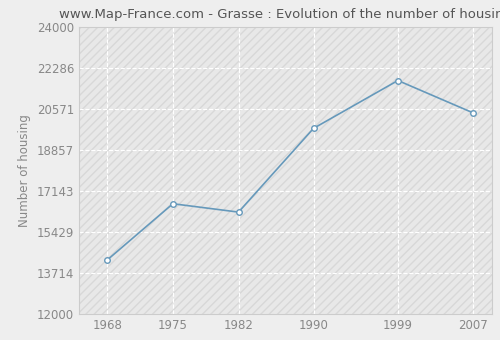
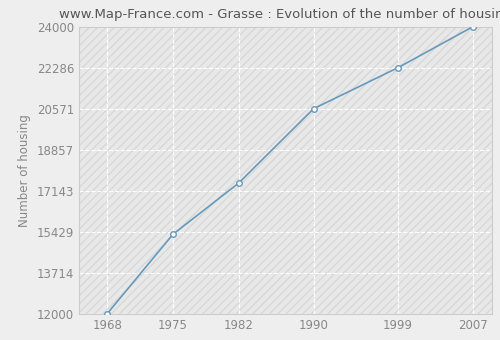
1968: 14250 -> 12010
1975: 16600 -> 15320
1982: 16250 -> 17460
1990: 19750 -> 20570
1999: 21750 -> 22280
2007: 20400 -> 24000
